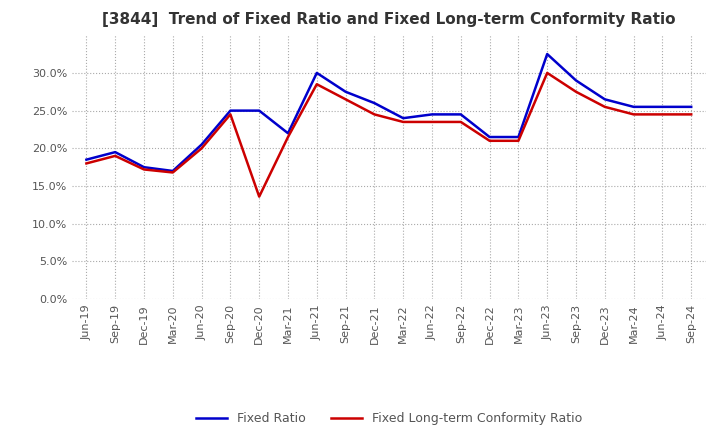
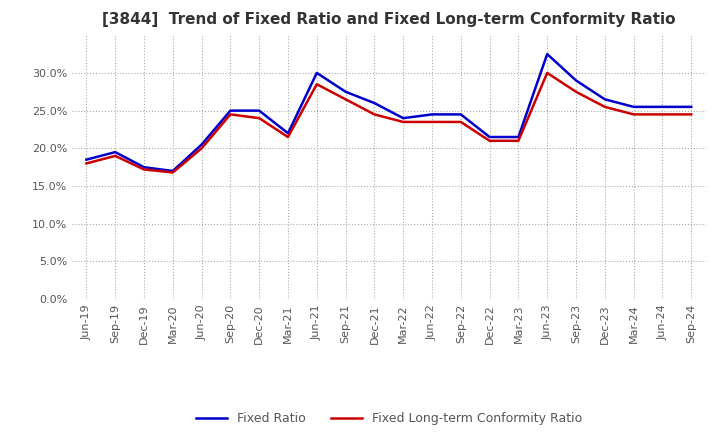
Fixed Long-term Conformity Ratio/Dec-20: 13.6% -> 24.0%
